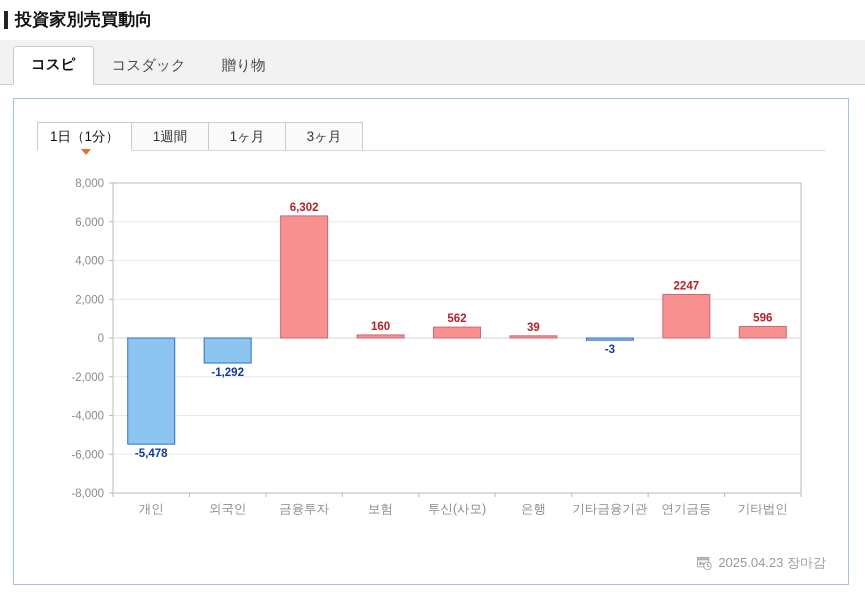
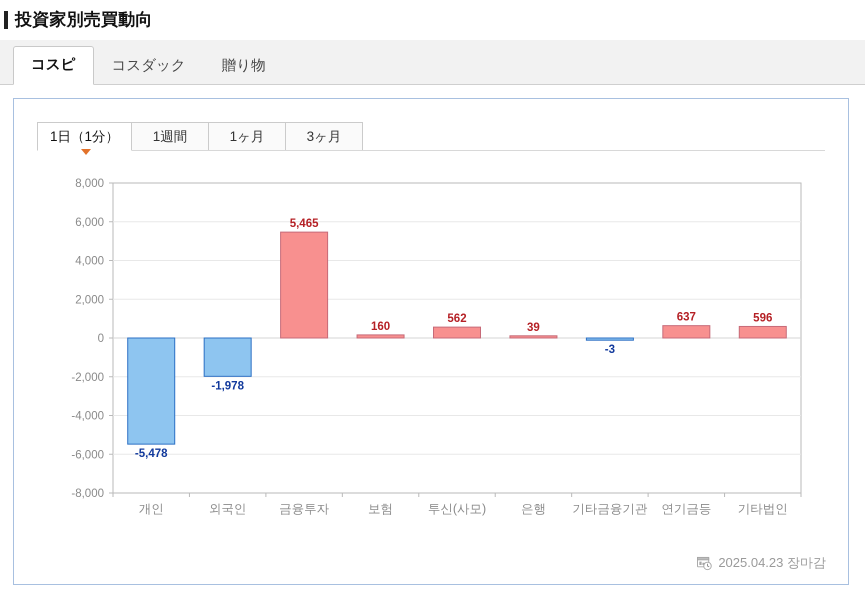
외국인: -1,292 -> -1,978
금융투자: 6,302 -> 5,465
연기금등: 2247 -> 637
